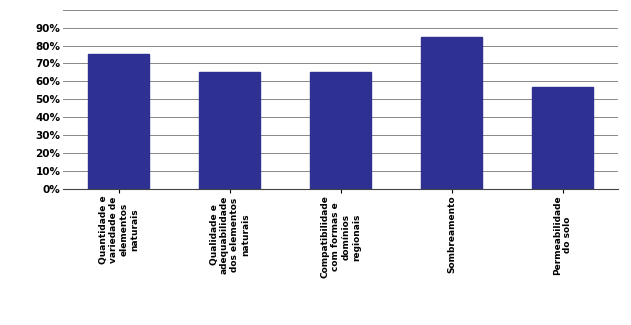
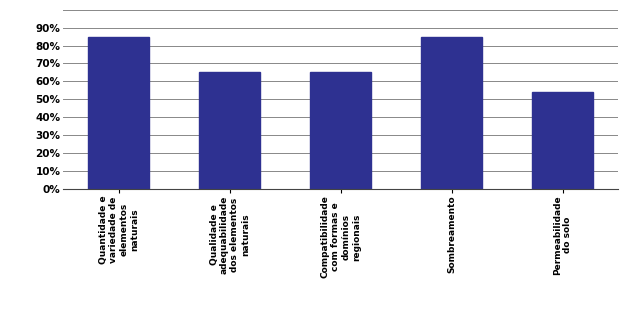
Quantidade e variedade de elementos naturais: 75% -> 85%
Permeabilidade do solo: 57% -> 54%
